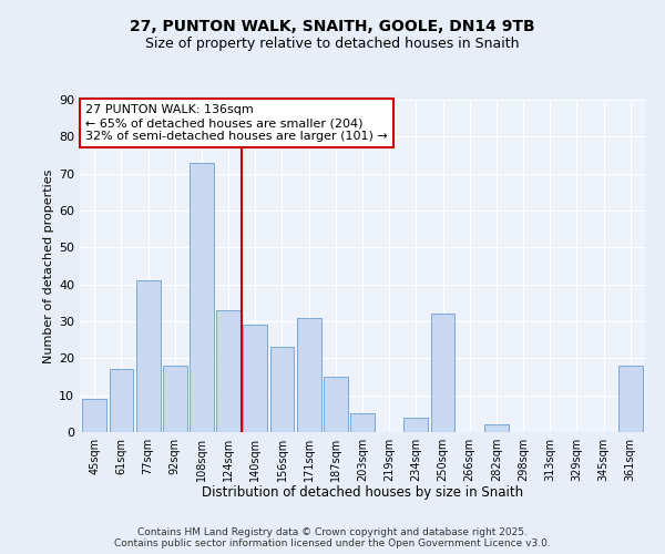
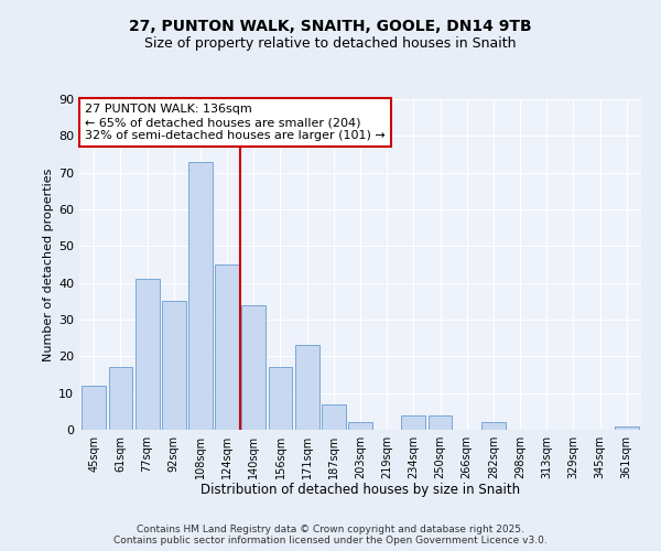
45sqm: 9 -> 12
92sqm: 18 -> 35
124sqm: 33 -> 45
140sqm: 29 -> 34
156sqm: 23 -> 17
171sqm: 31 -> 23
187sqm: 15 -> 7
203sqm: 5 -> 2
250sqm: 32 -> 4
361sqm: 18 -> 1
